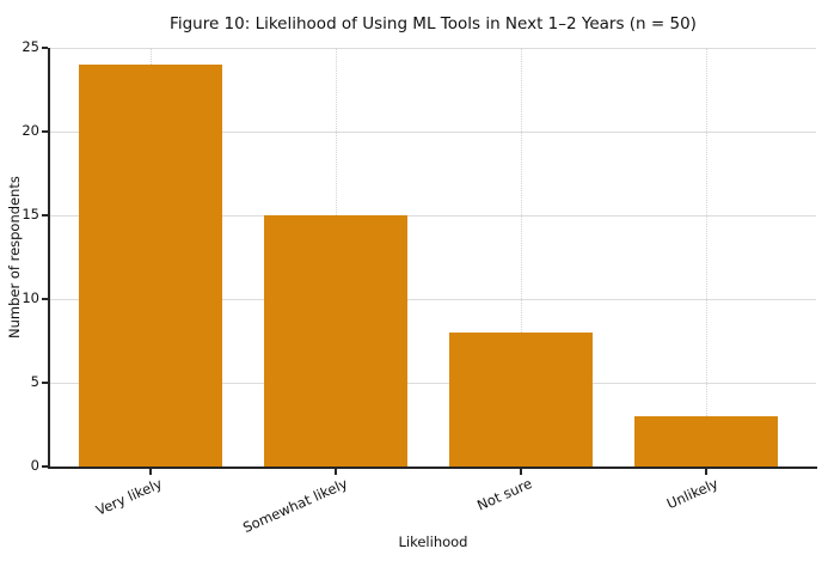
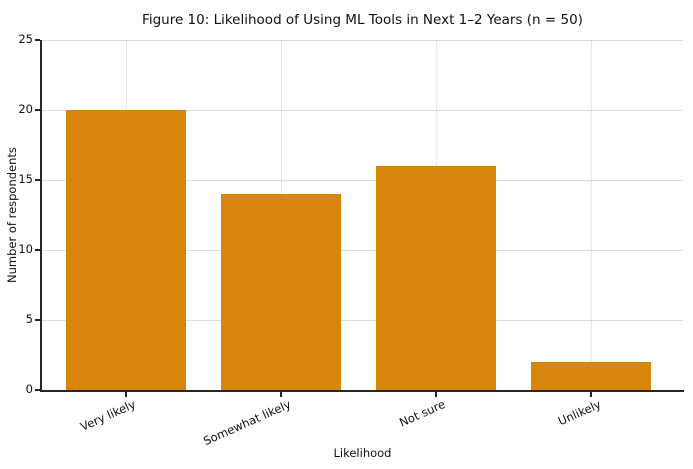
Very likely: 24 -> 20
Somewhat likely: 15 -> 14
Not sure: 8 -> 16
Unlikely: 3 -> 2
